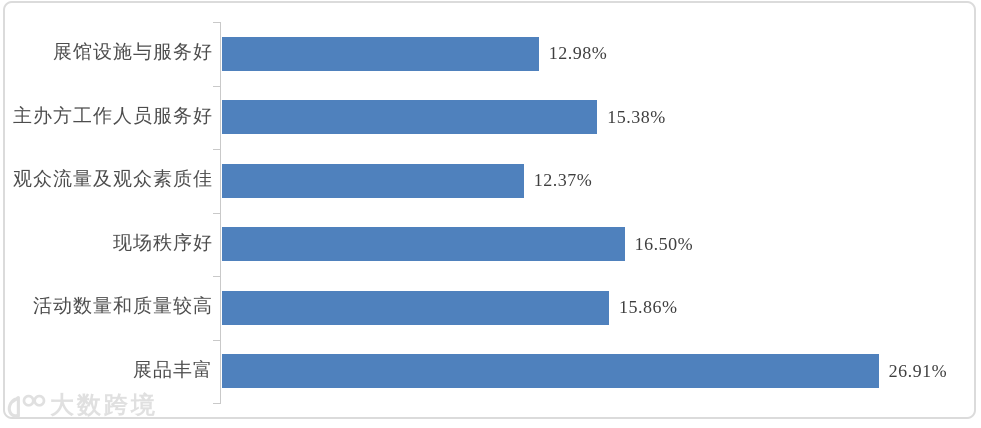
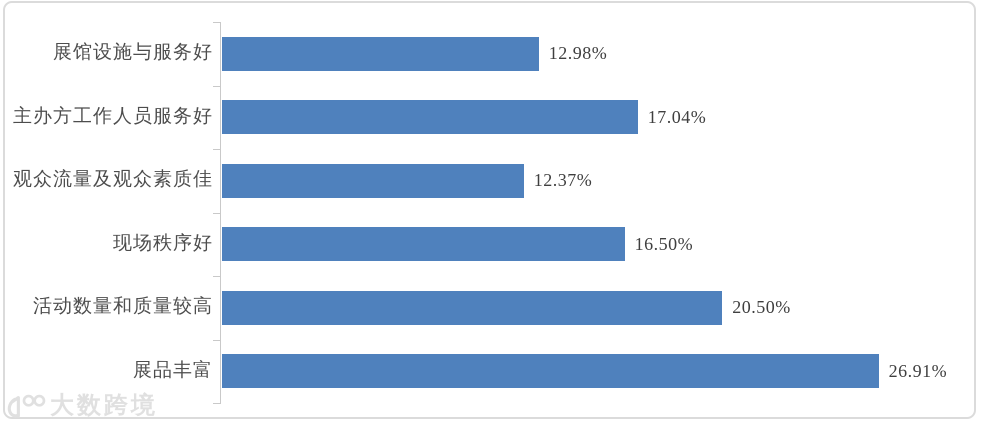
主办方工作人员服务好: 15.38% -> 17.04%
活动数量和质量较高: 15.86% -> 20.50%
